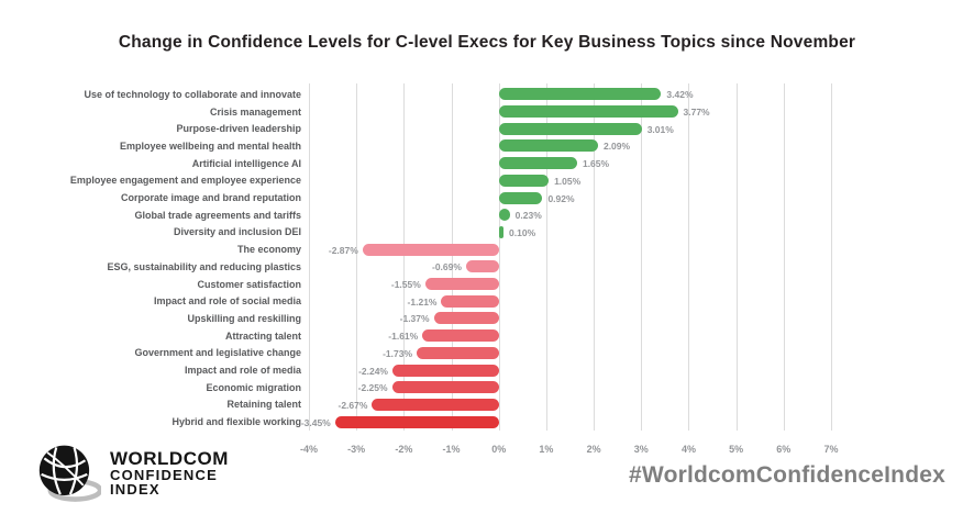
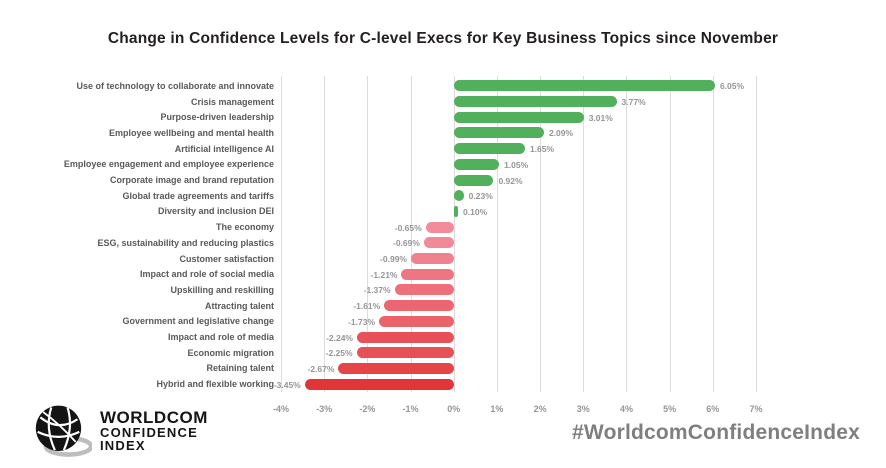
Use of technology to collaborate and innovate: 3.42% -> 6.05%
The economy: -2.87% -> -0.65%
Customer satisfaction: -1.55% -> -0.99%
